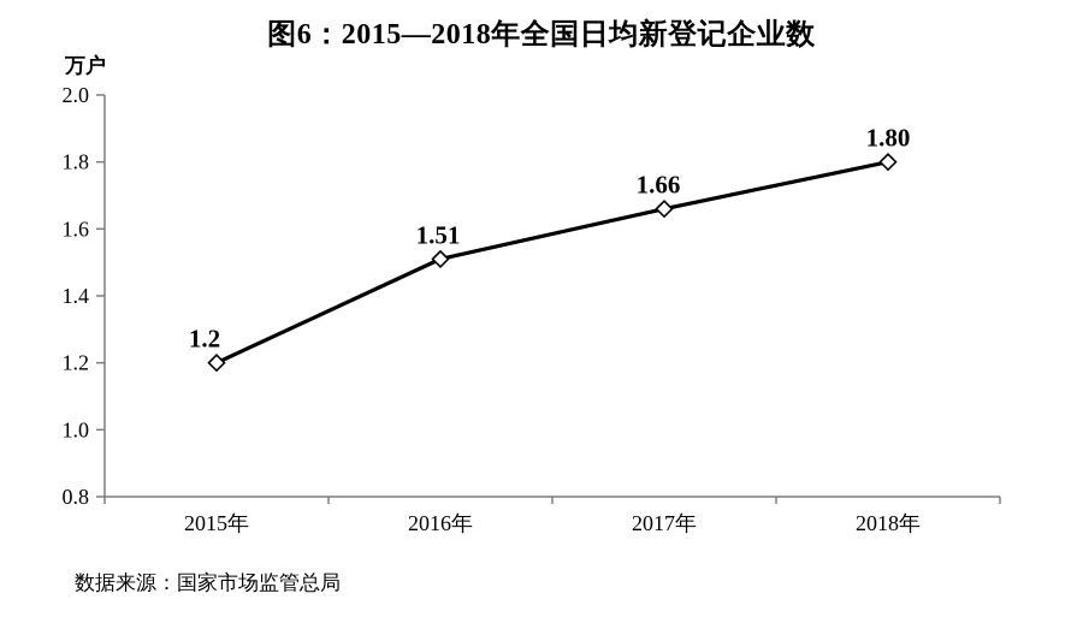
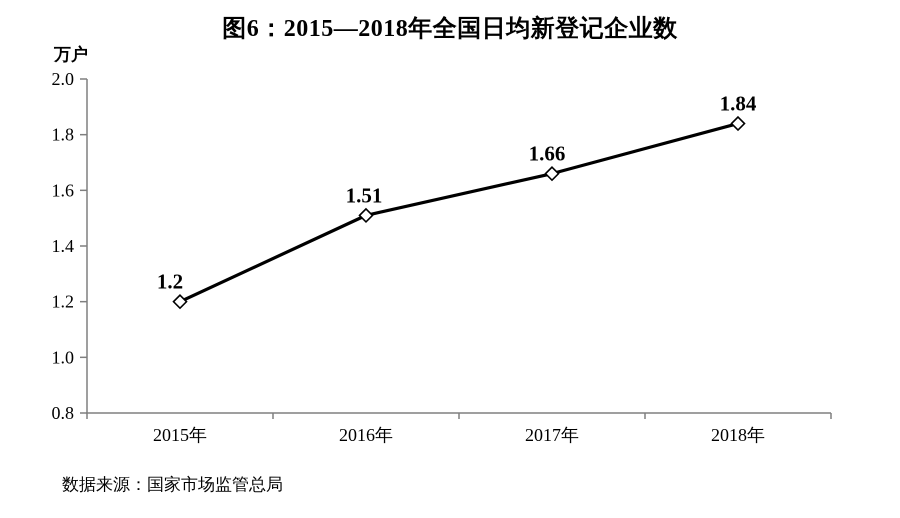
2018年: 1.80 -> 1.84
